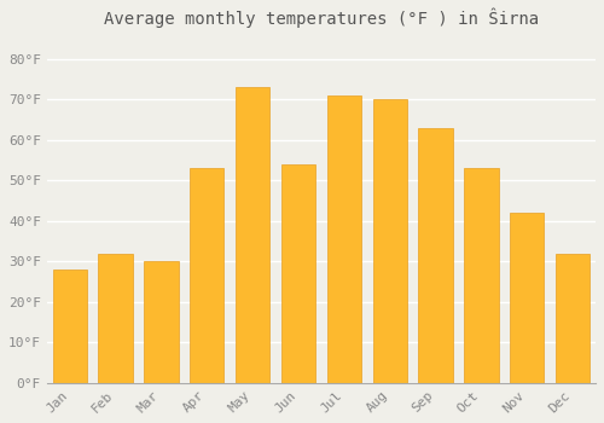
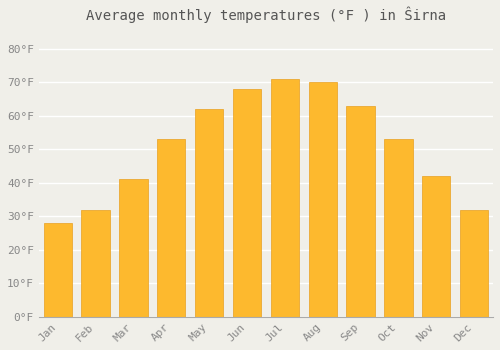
Mar: 30°F -> 41°F
May: 73°F -> 62°F
Jun: 54°F -> 68°F
